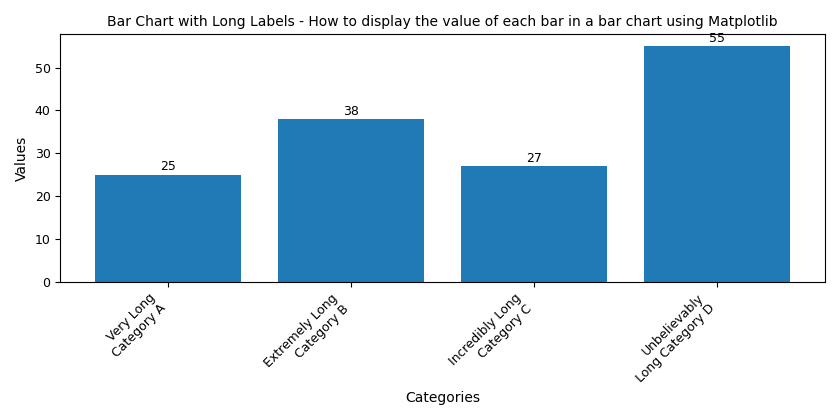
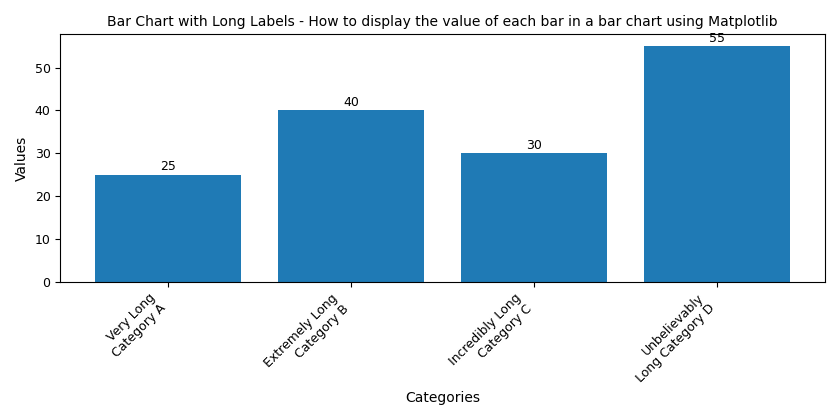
Extremely Long Category B: 38 -> 40
Incredibly Long Category C: 27 -> 30
